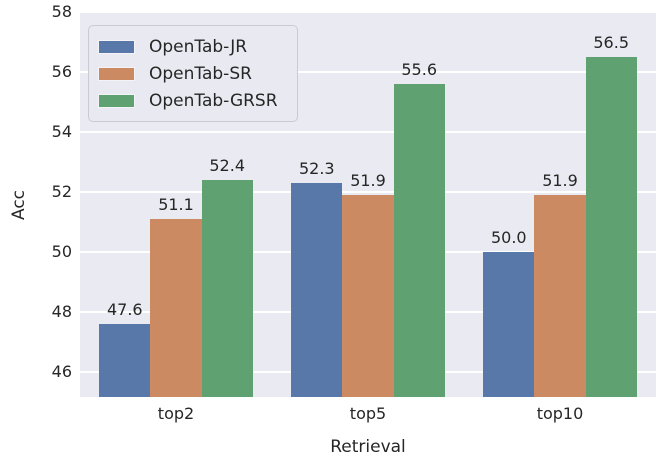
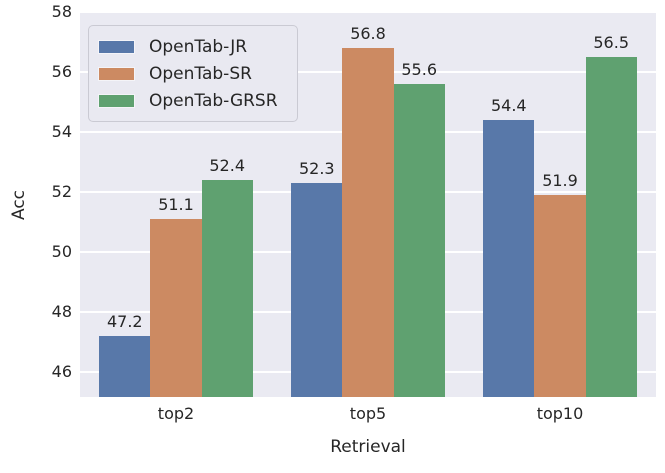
OpenTab-JR/top2: 47.6 -> 47.2
OpenTab-SR/top5: 51.9 -> 56.8
OpenTab-JR/top10: 50.0 -> 54.4
